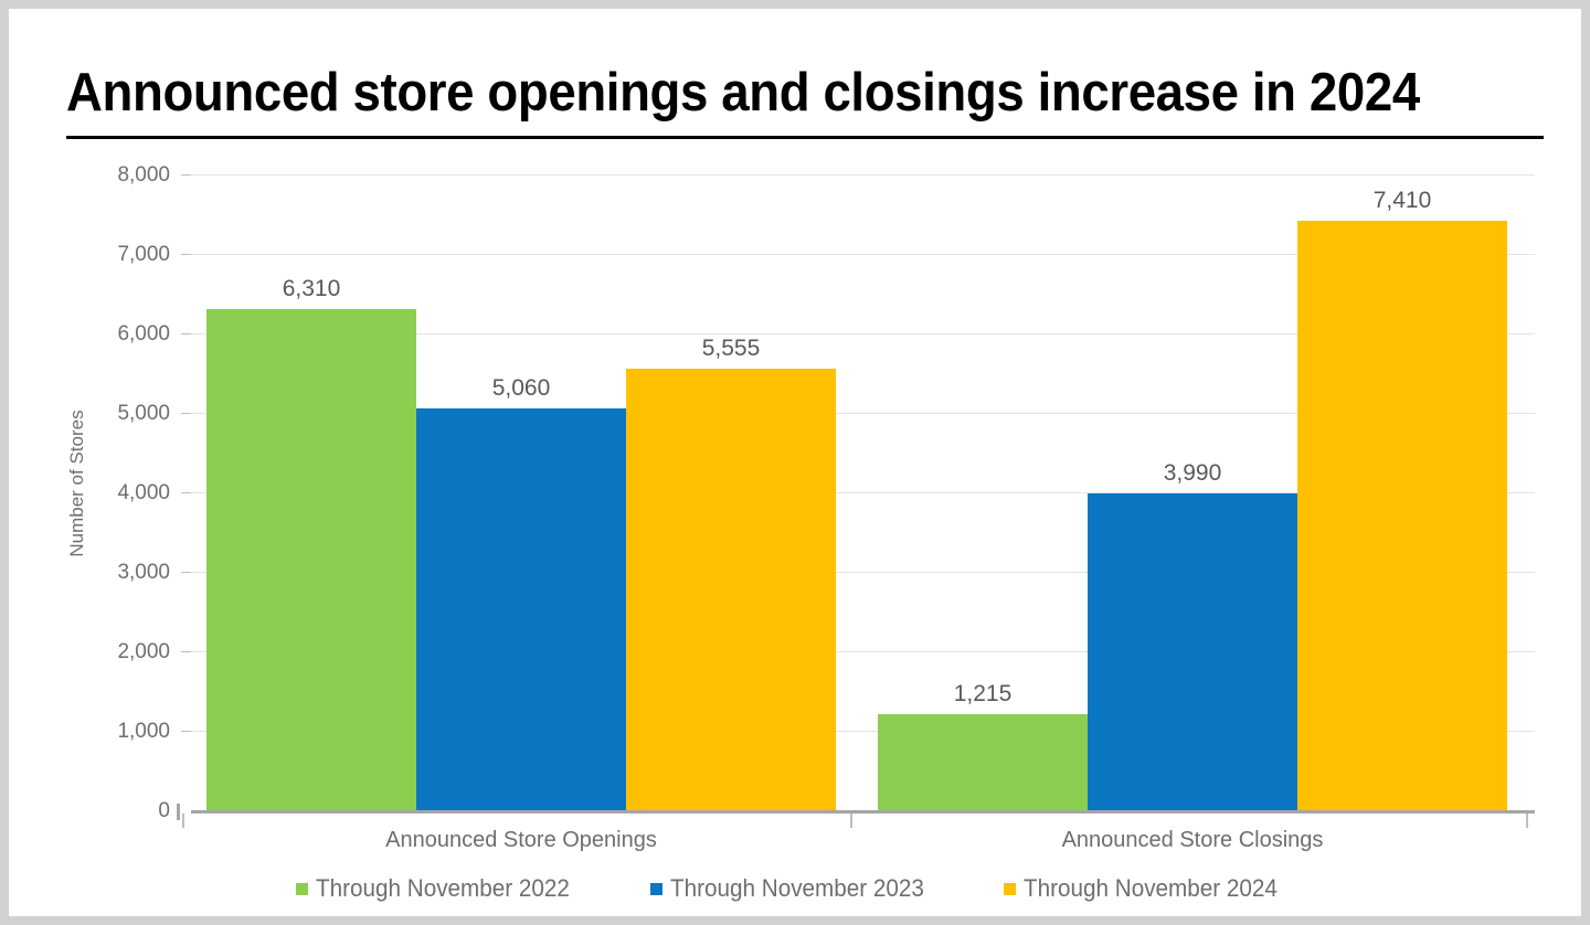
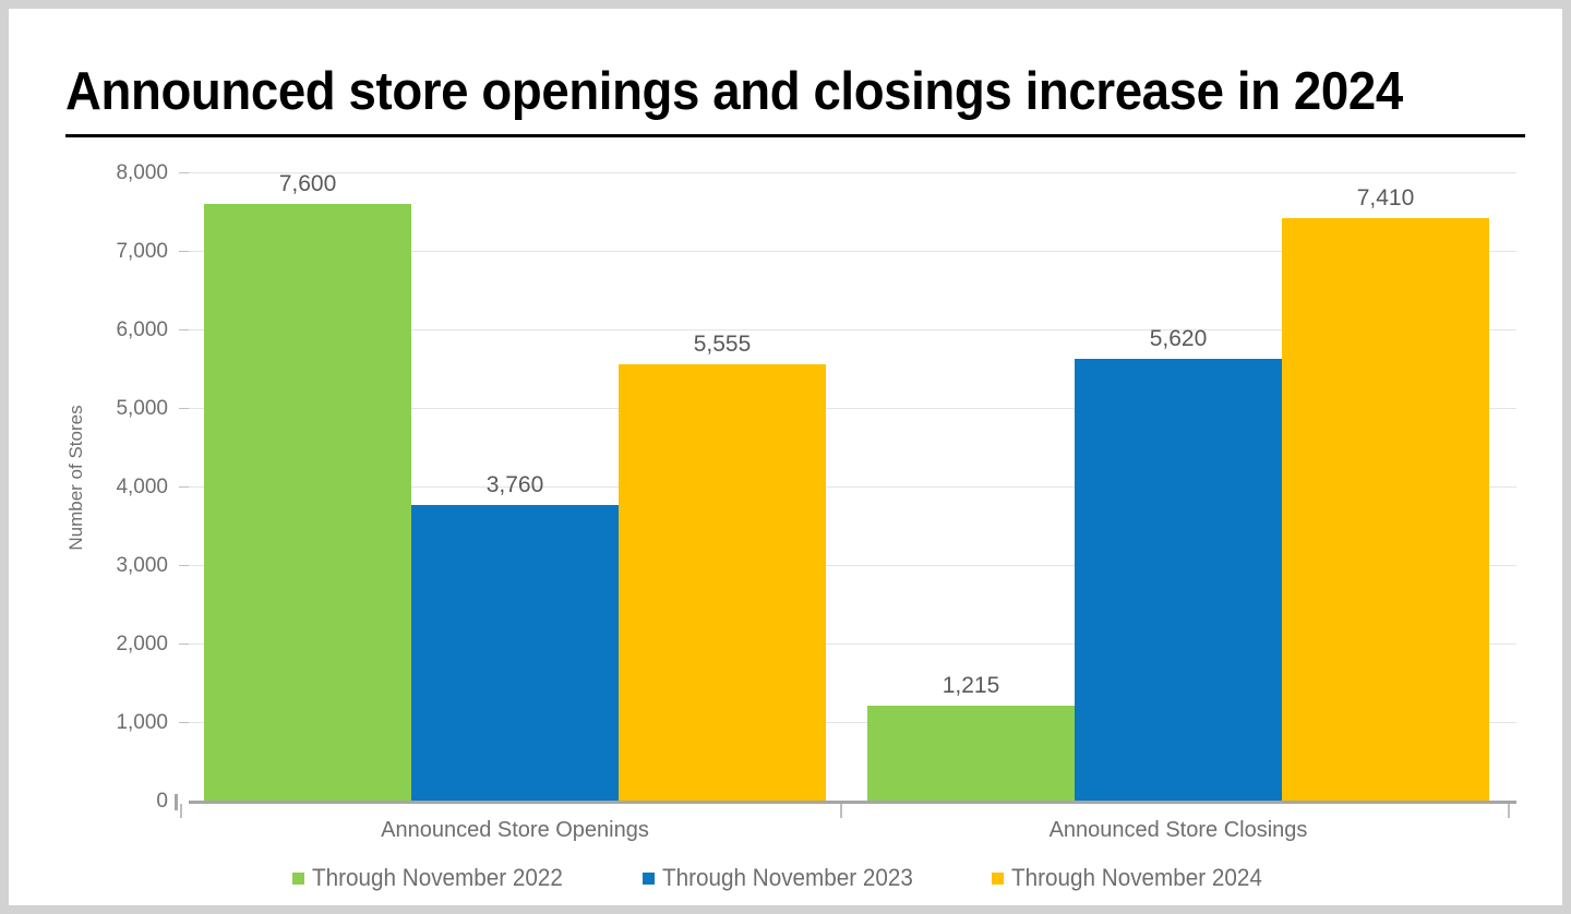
Through November 2022/Announced Store Openings: 6,310 -> 7,600
Through November 2023/Announced Store Openings: 5,060 -> 3,760
Through November 2023/Announced Store Closings: 3,990 -> 5,620
